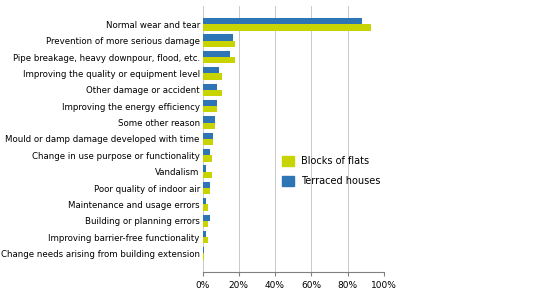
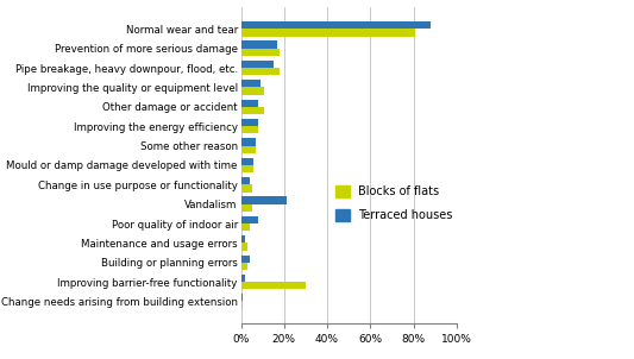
Blocks of flats/Normal wear and tear: 93% -> 81%
Terraced houses/Vandalism: 2% -> 21%
Terraced houses/Poor quality of indoor air: 4% -> 8%
Blocks of flats/Improving barrier-free functionality: 3% -> 30%
